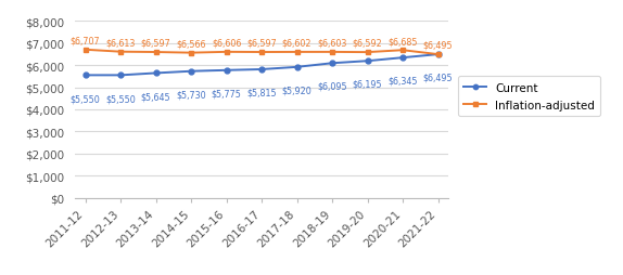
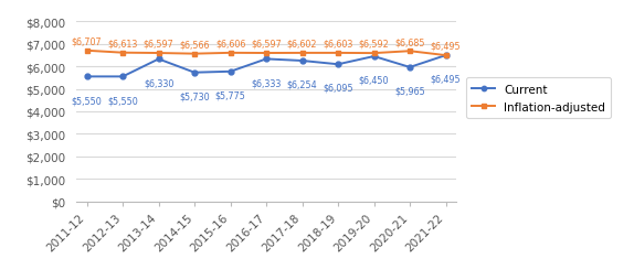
Current/2013-14: $5,645 -> $6,330
Current/2016-17: $5,815 -> $6,333
Current/2017-18: $5,920 -> $6,254
Current/2019-20: $6,195 -> $6,450
Current/2020-21: $6,345 -> $5,965
